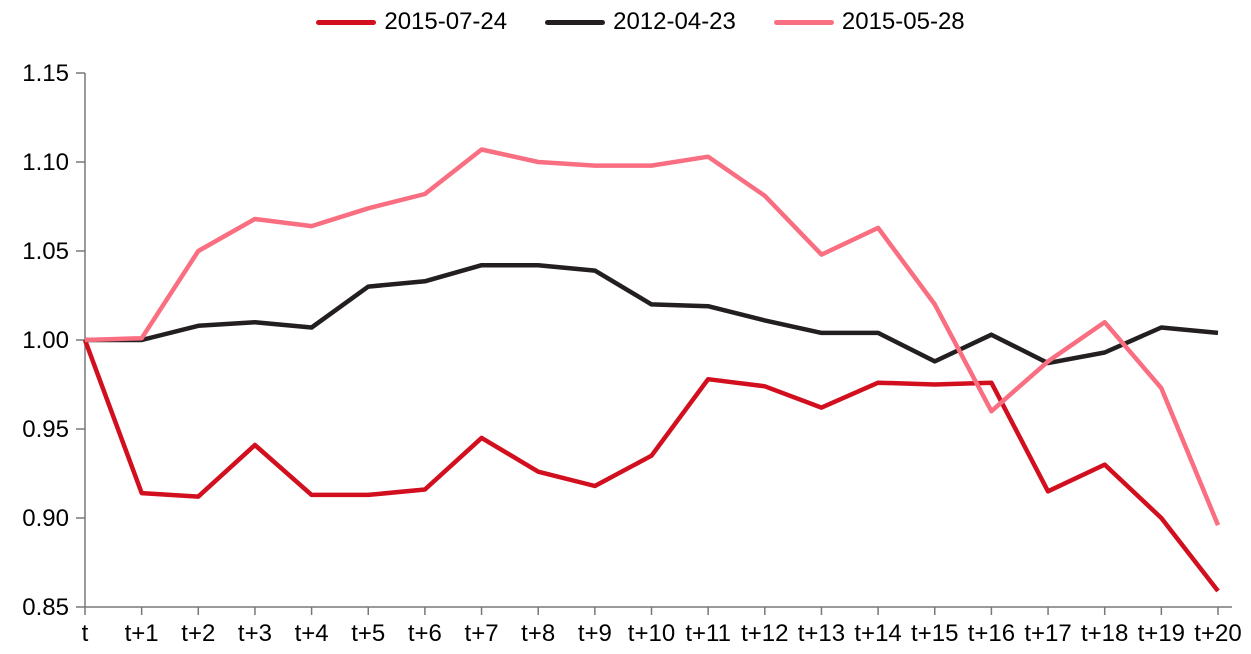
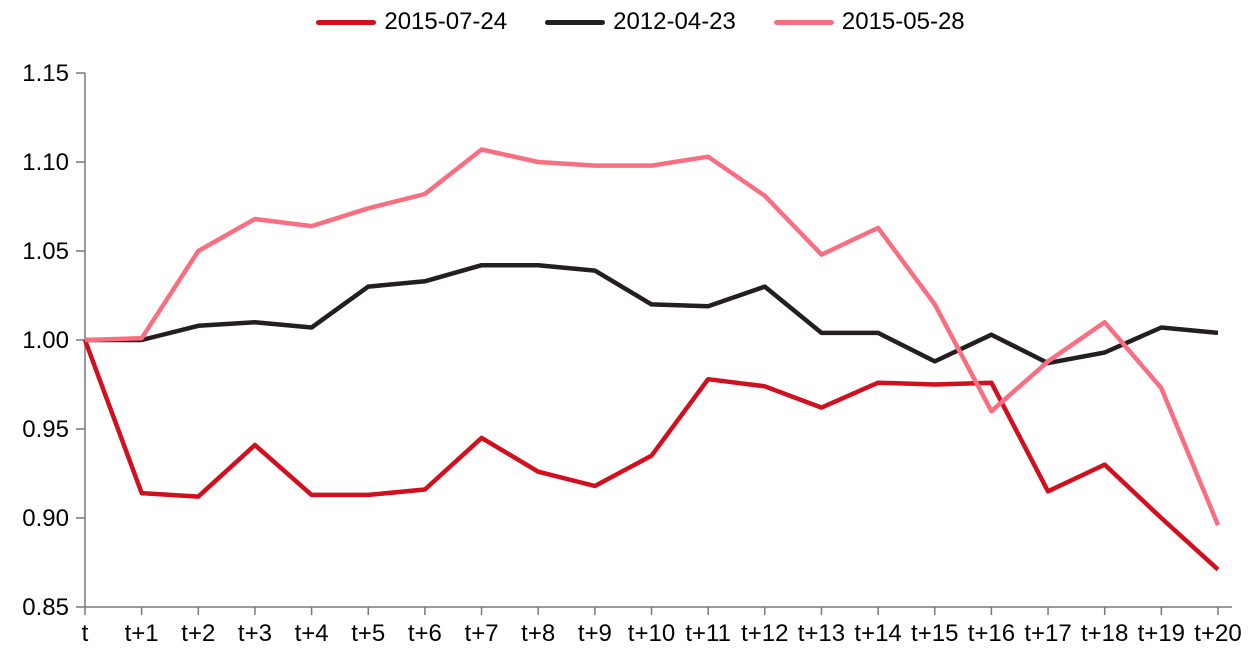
2012-04-23/t+12: 1.011 -> 1.030
2015-07-24/t+20: 0.859 -> 0.871
